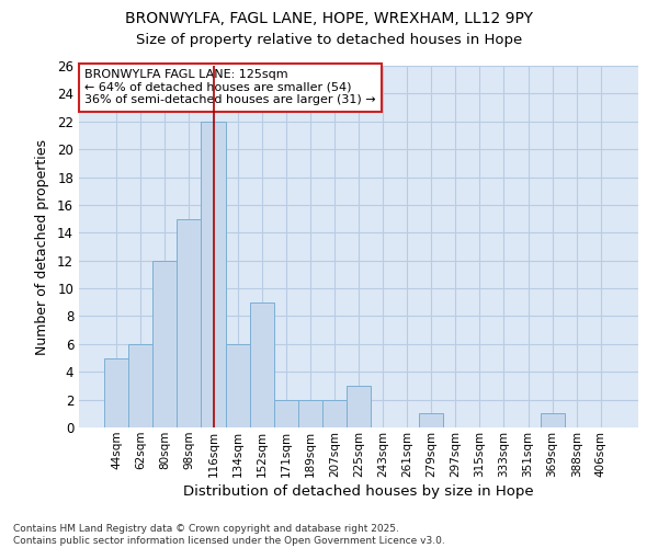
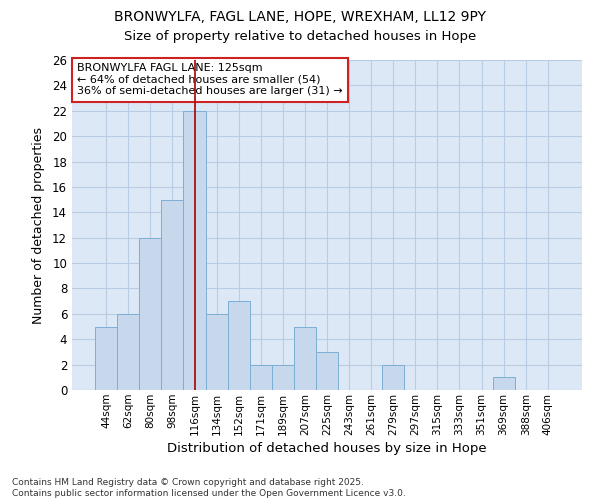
152sqm: 9 -> 7
207sqm: 2 -> 5
279sqm: 1 -> 2
